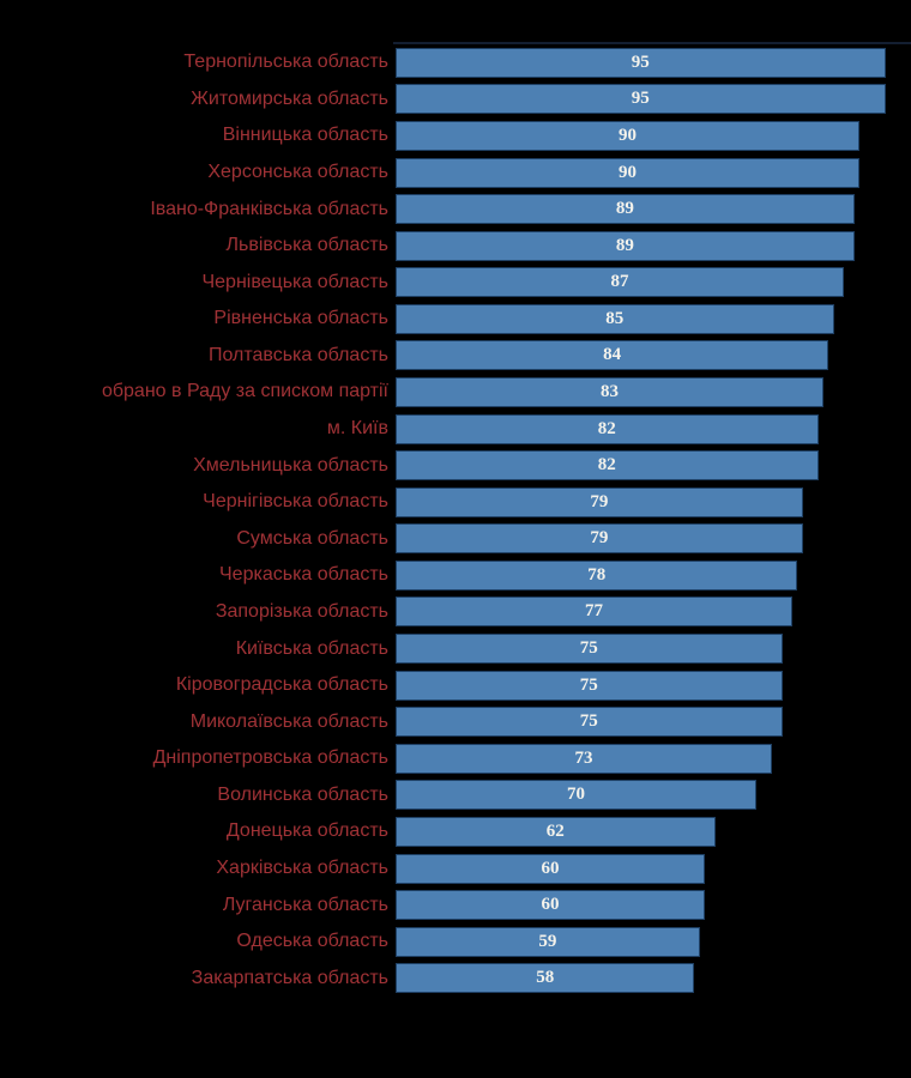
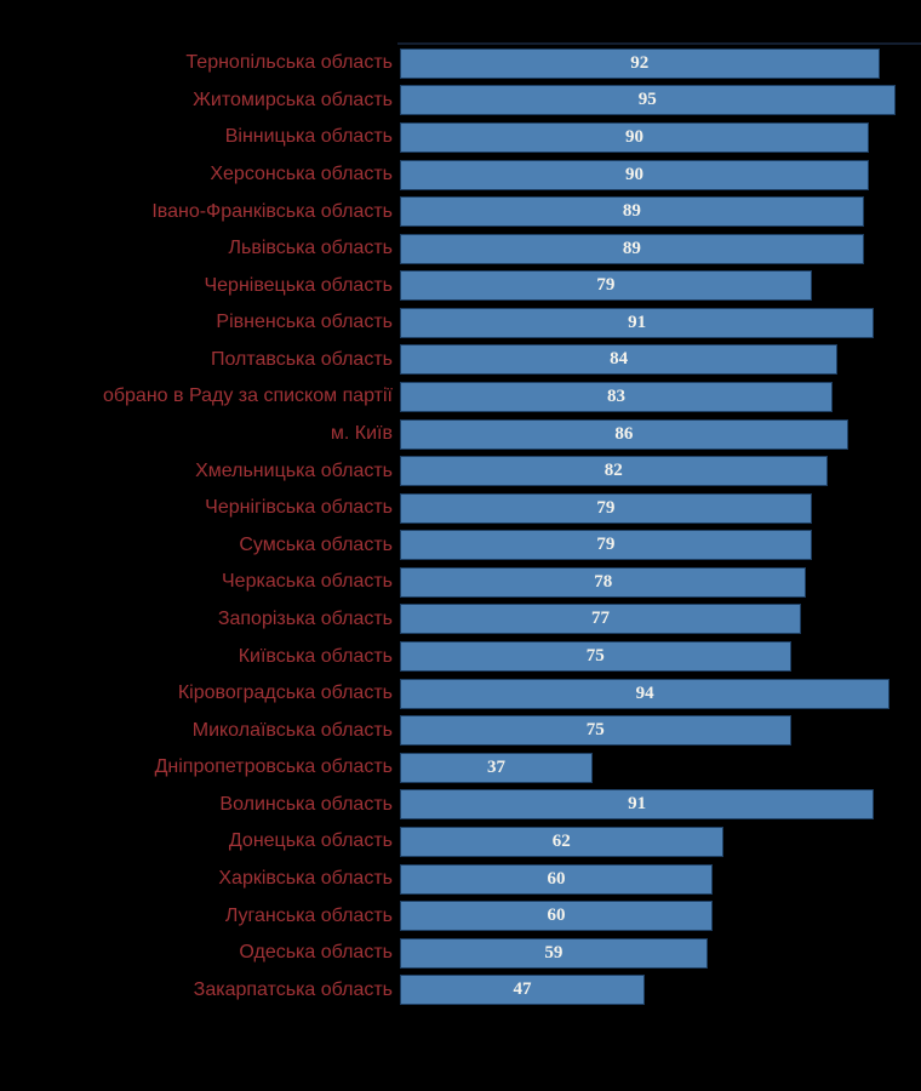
Тернопільська область: 95 -> 92
Чернівецька область: 87 -> 79
Рівненська область: 85 -> 91
м. Київ: 82 -> 86
Кіровоградська область: 75 -> 94
Дніпропетровська область: 73 -> 37
Волинська область: 70 -> 91
Закарпатська область: 58 -> 47
